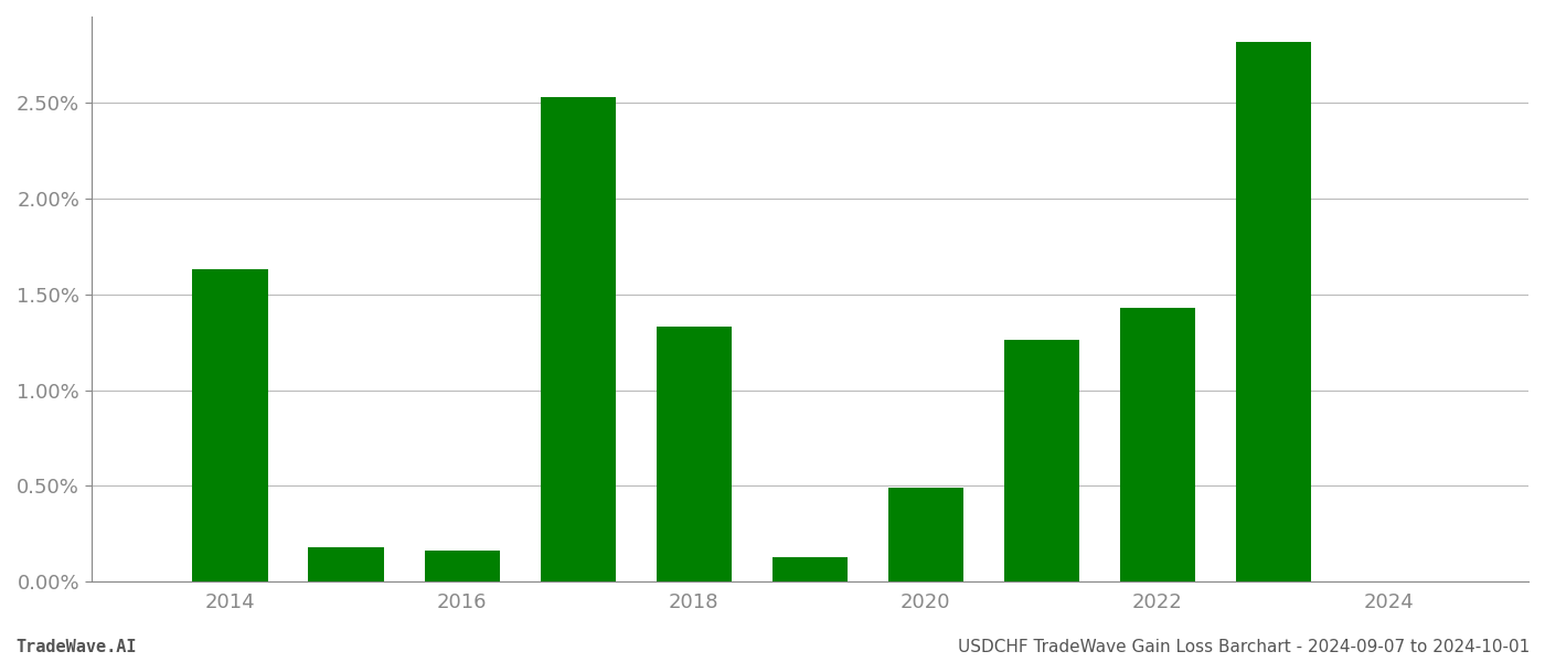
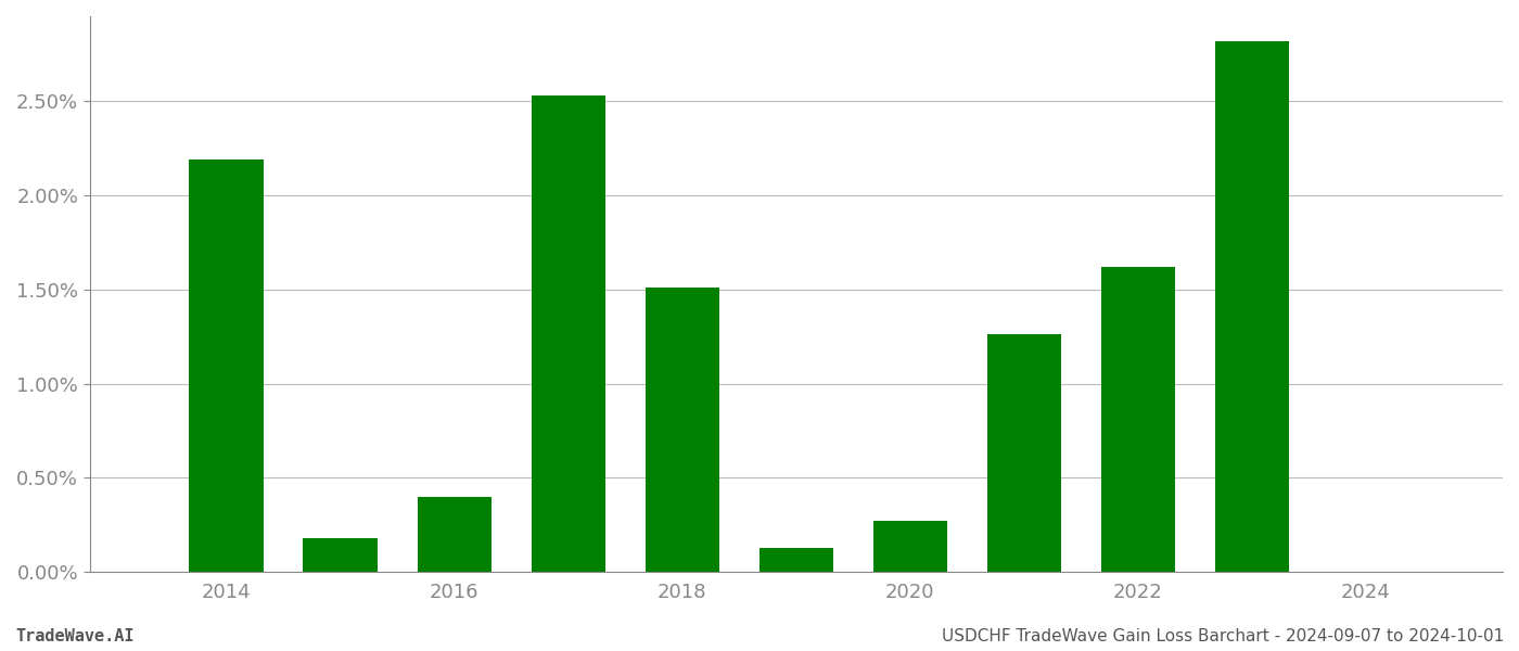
2014: 1.63% -> 2.19%
2016: 0.16% -> 0.40%
2018: 1.33% -> 1.51%
2020: 0.49% -> 0.27%
2022: 1.43% -> 1.62%
